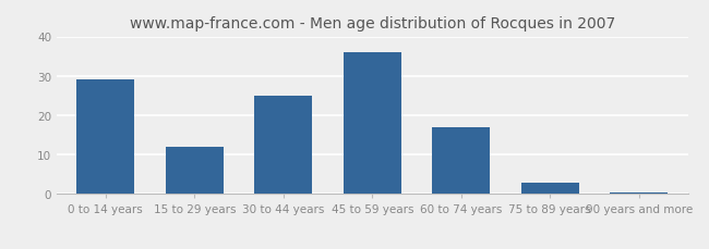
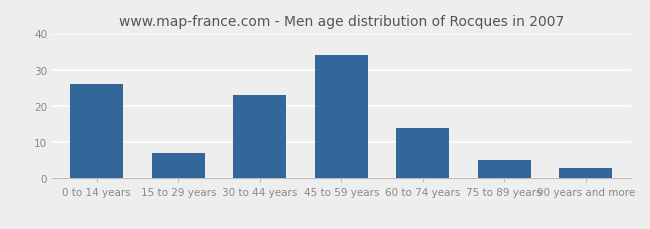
0 to 14 years: 29.0 -> 26.0
15 to 29 years: 12.0 -> 7.0
30 to 44 years: 25.0 -> 23.0
45 to 59 years: 36.0 -> 34.0
60 to 74 years: 17.0 -> 14.0
75 to 89 years: 3.0 -> 5.0
90 years and more: 0.4 -> 3.0
